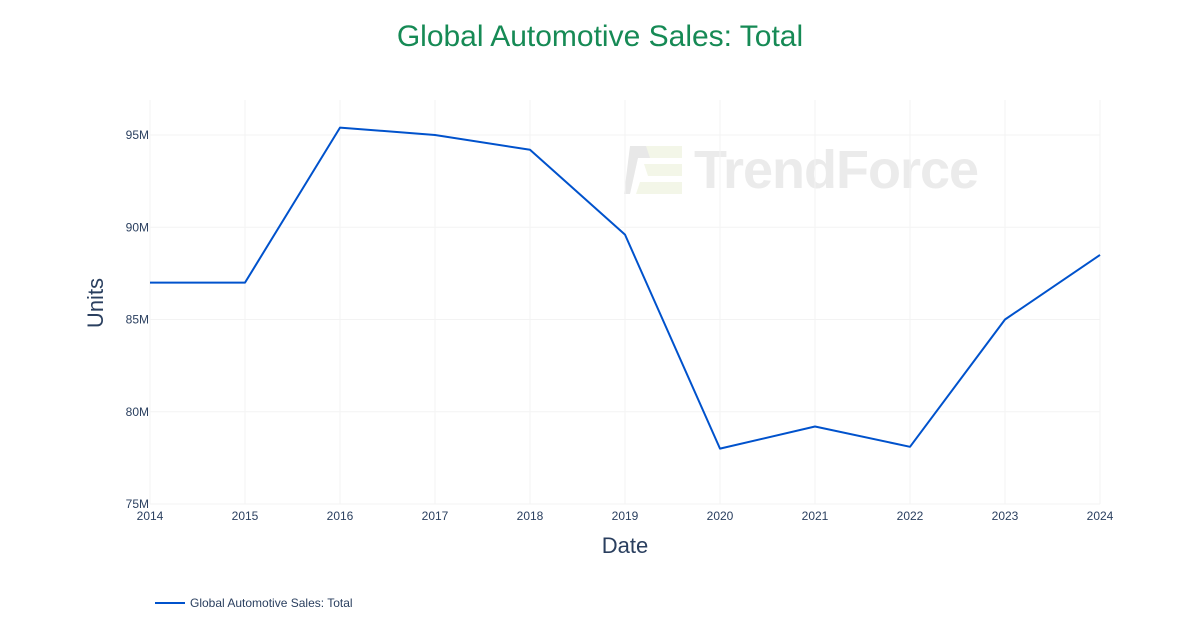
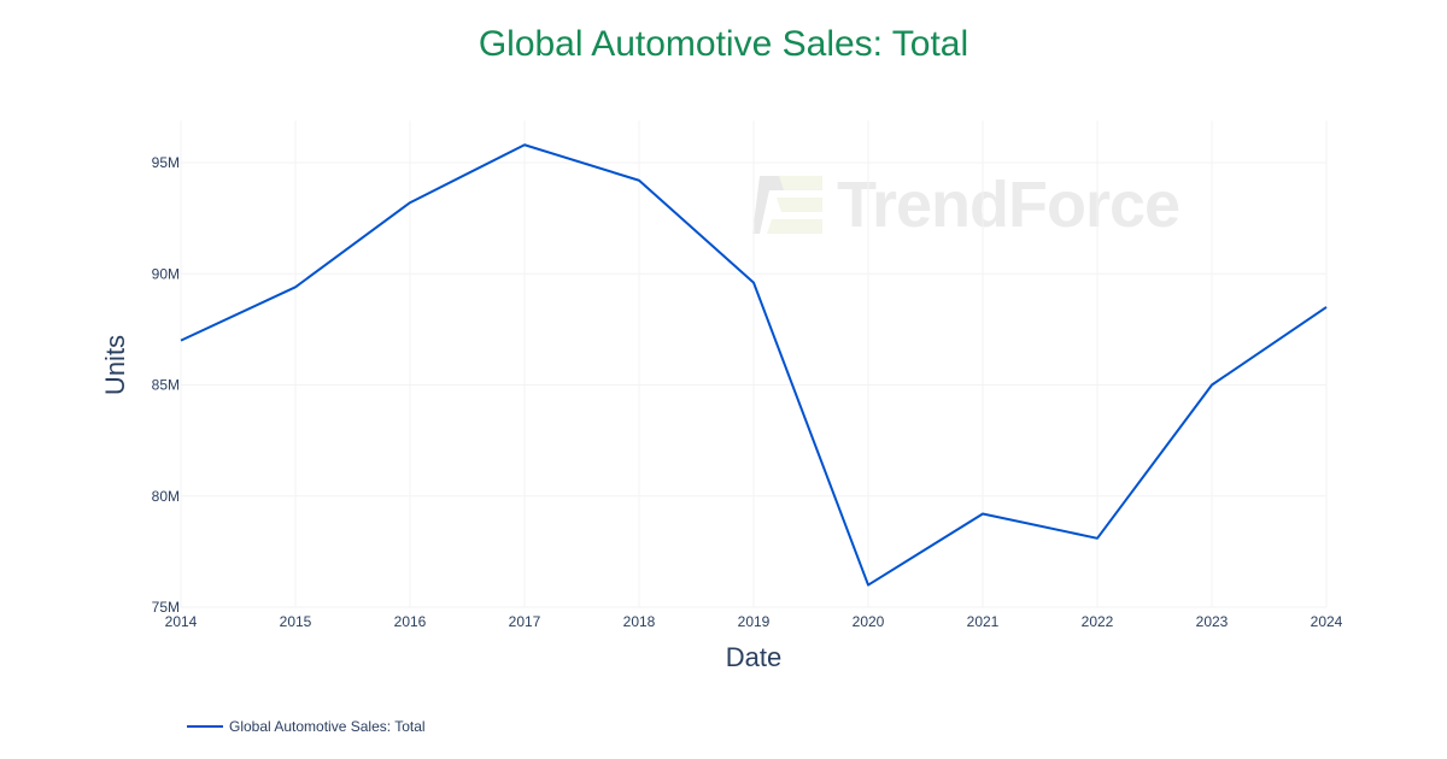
2015: 87.0M -> 89.4M
2016: 95.4M -> 93.2M
2017: 95.0M -> 95.8M
2020: 78.0M -> 76.0M
